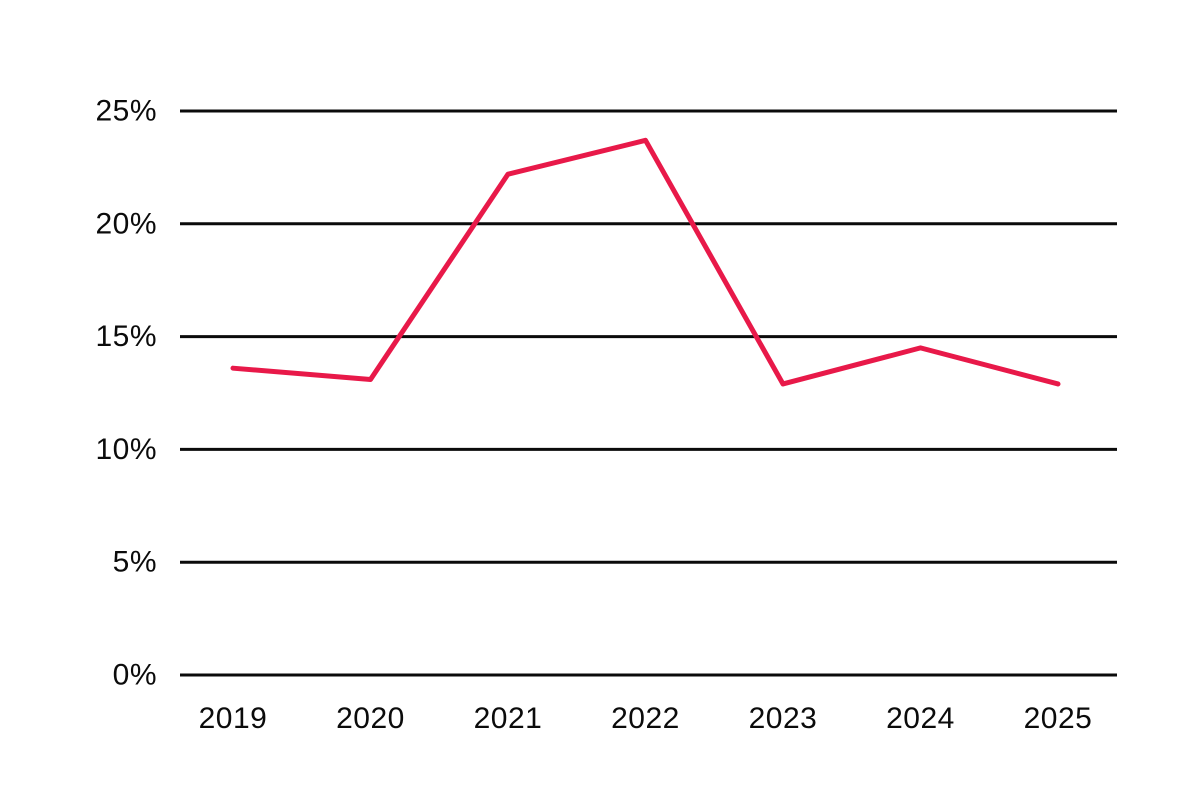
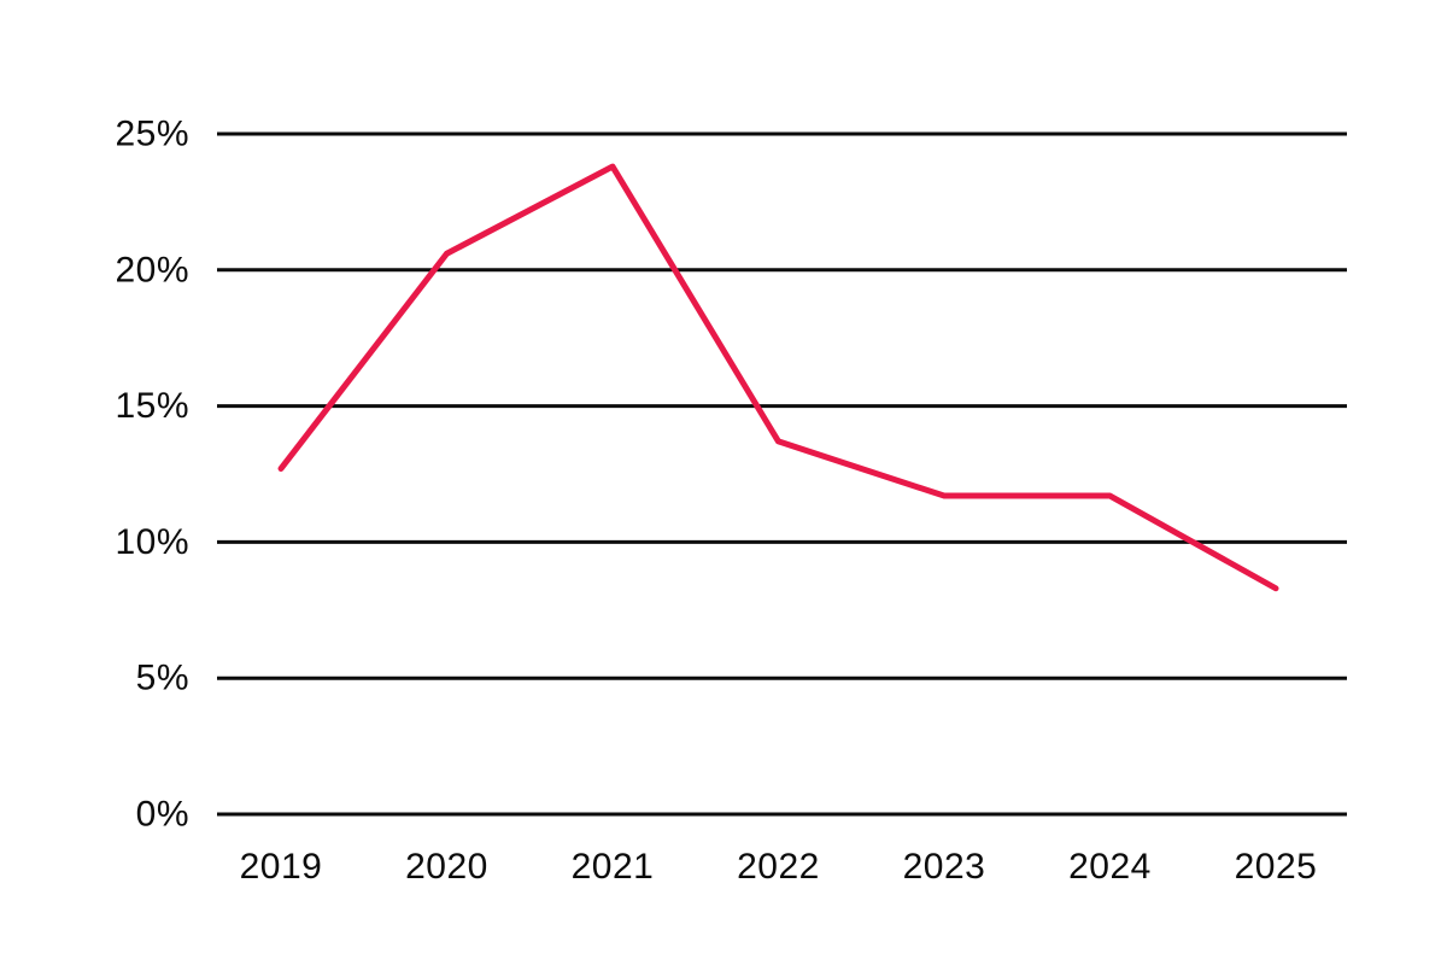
2019: 13.6% -> 12.7%
2020: 13.1% -> 20.6%
2021: 22.2% -> 23.8%
2022: 23.7% -> 13.7%
2023: 12.9% -> 11.7%
2024: 14.5% -> 11.7%
2025: 12.9% -> 8.3%
